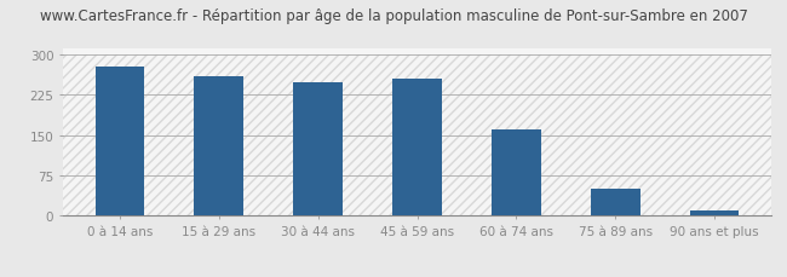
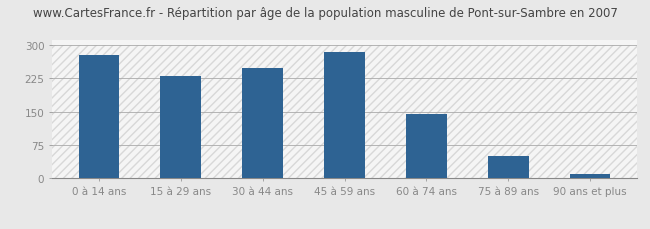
15 à 29 ans: 260 -> 230
45 à 59 ans: 255 -> 284
60 à 74 ans: 160 -> 144
